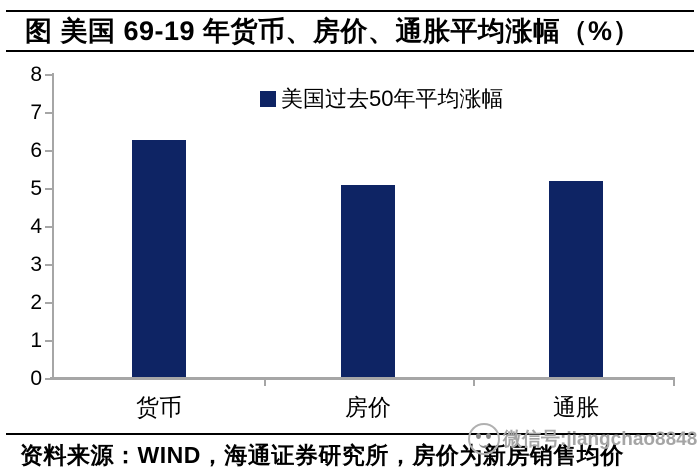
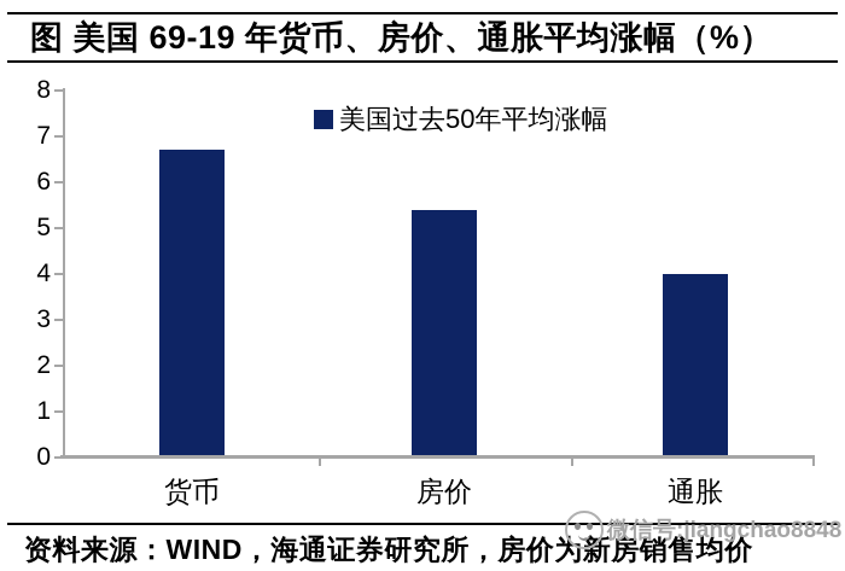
货币: 6.3 -> 6.7
房价: 5.1 -> 5.4
通胀: 5.2 -> 4.0
